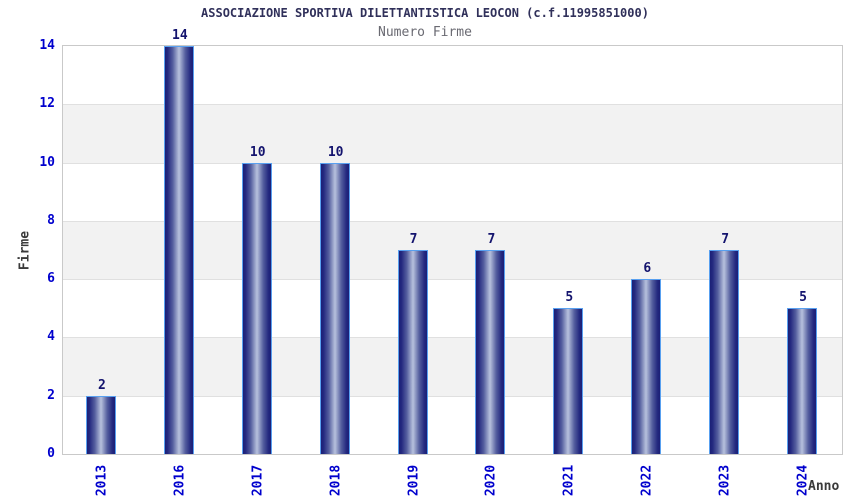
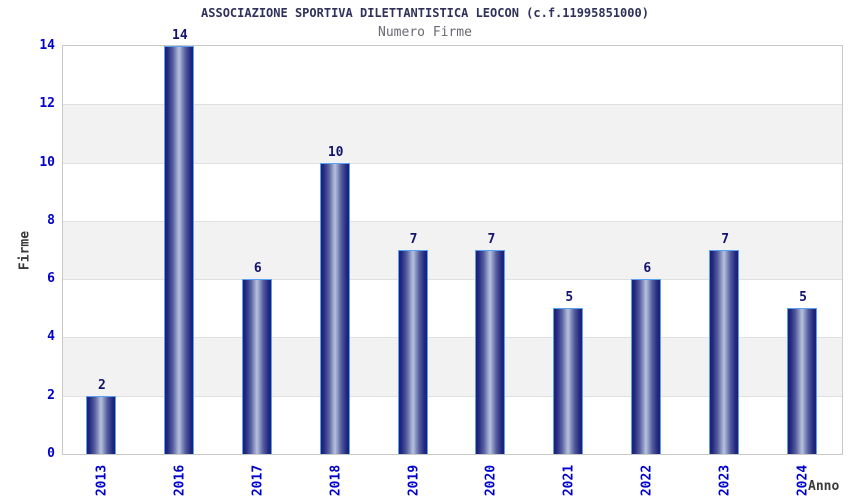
2017: 10 -> 6
